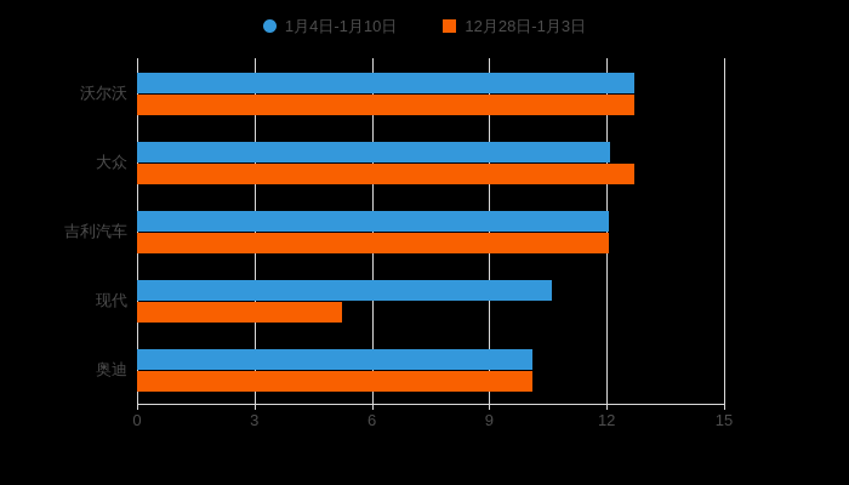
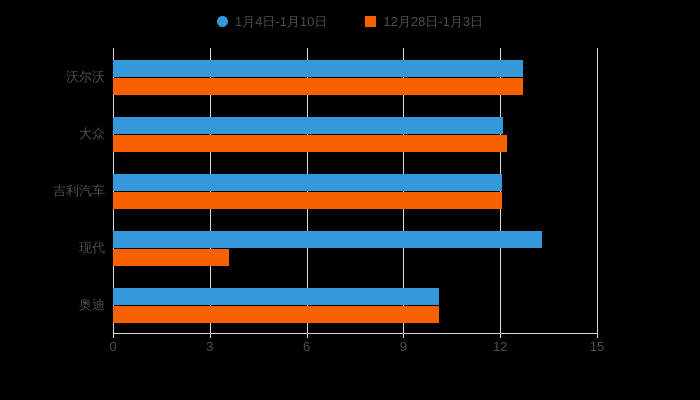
12月28日-1月3日/大众: 12.7 -> 12.2
1月4日-1月10日/现代: 10.6 -> 13.3
12月28日-1月3日/现代: 5.2 -> 3.6
